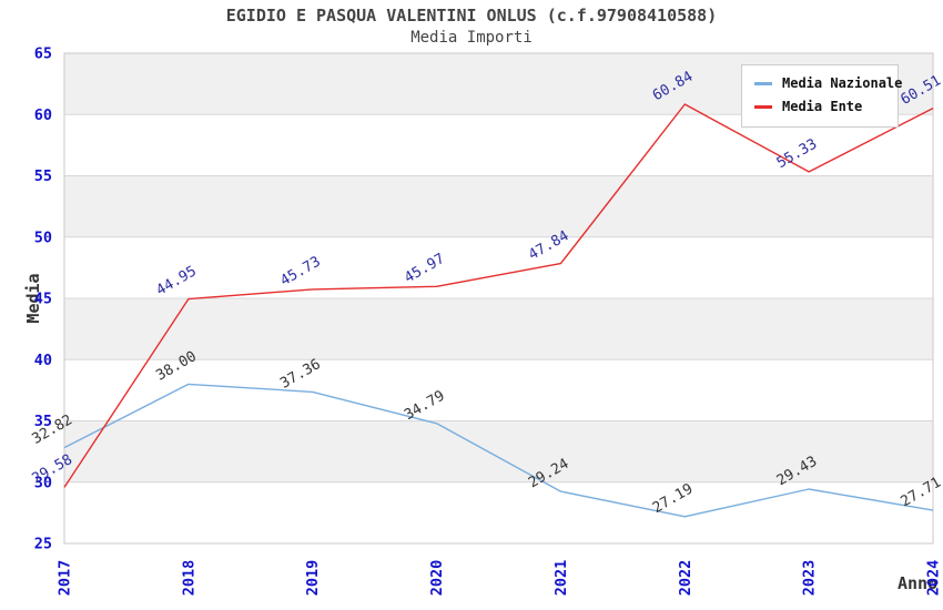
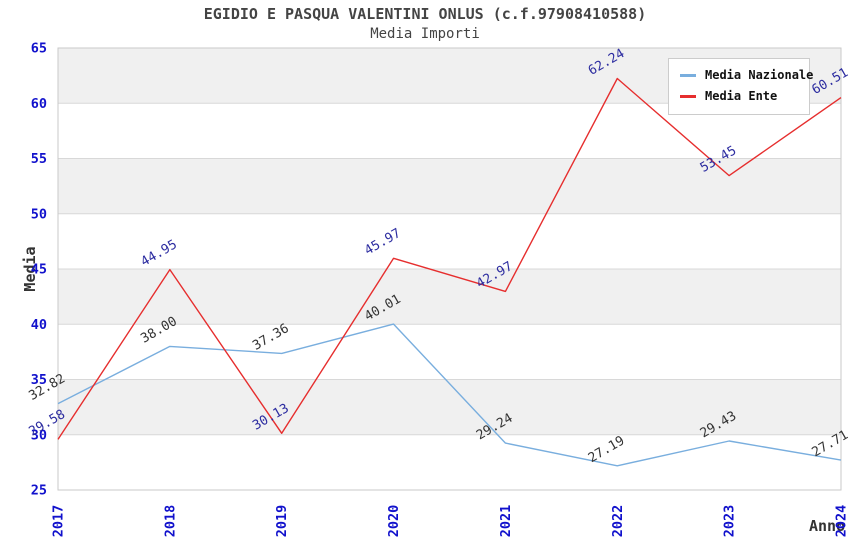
Media Ente/2019: 45.73 -> 30.13
Media Nazionale/2020: 34.79 -> 40.01
Media Ente/2021: 47.84 -> 42.97
Media Ente/2022: 60.84 -> 62.24
Media Ente/2023: 55.33 -> 53.45
